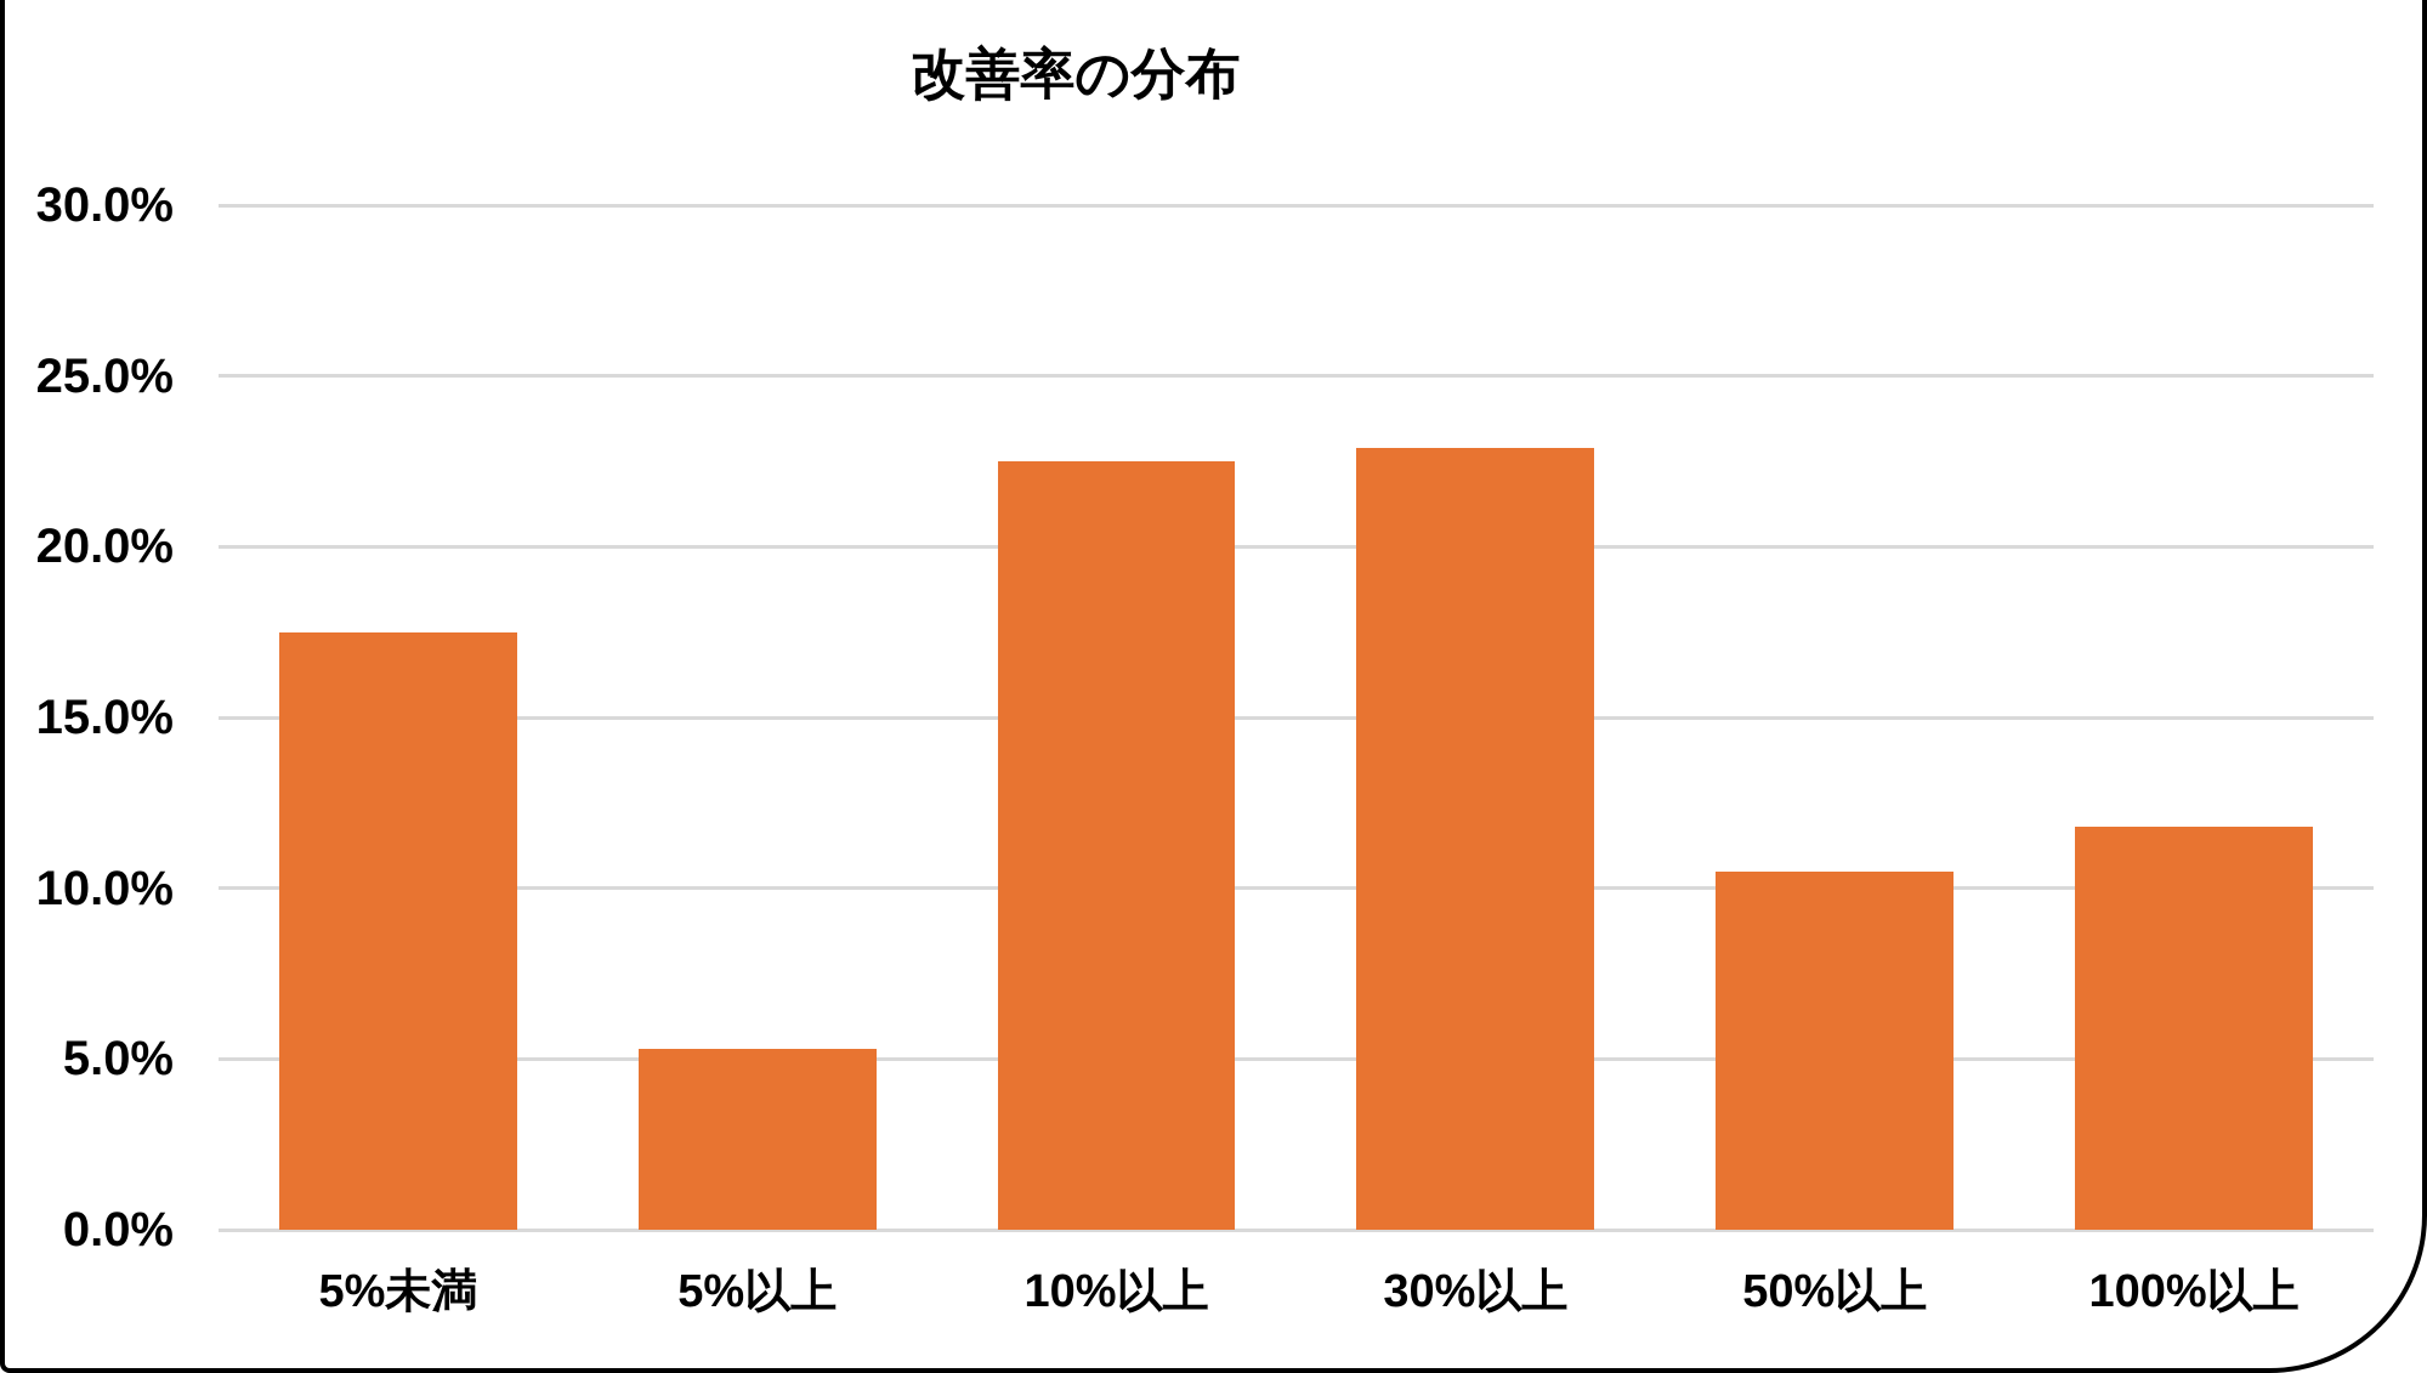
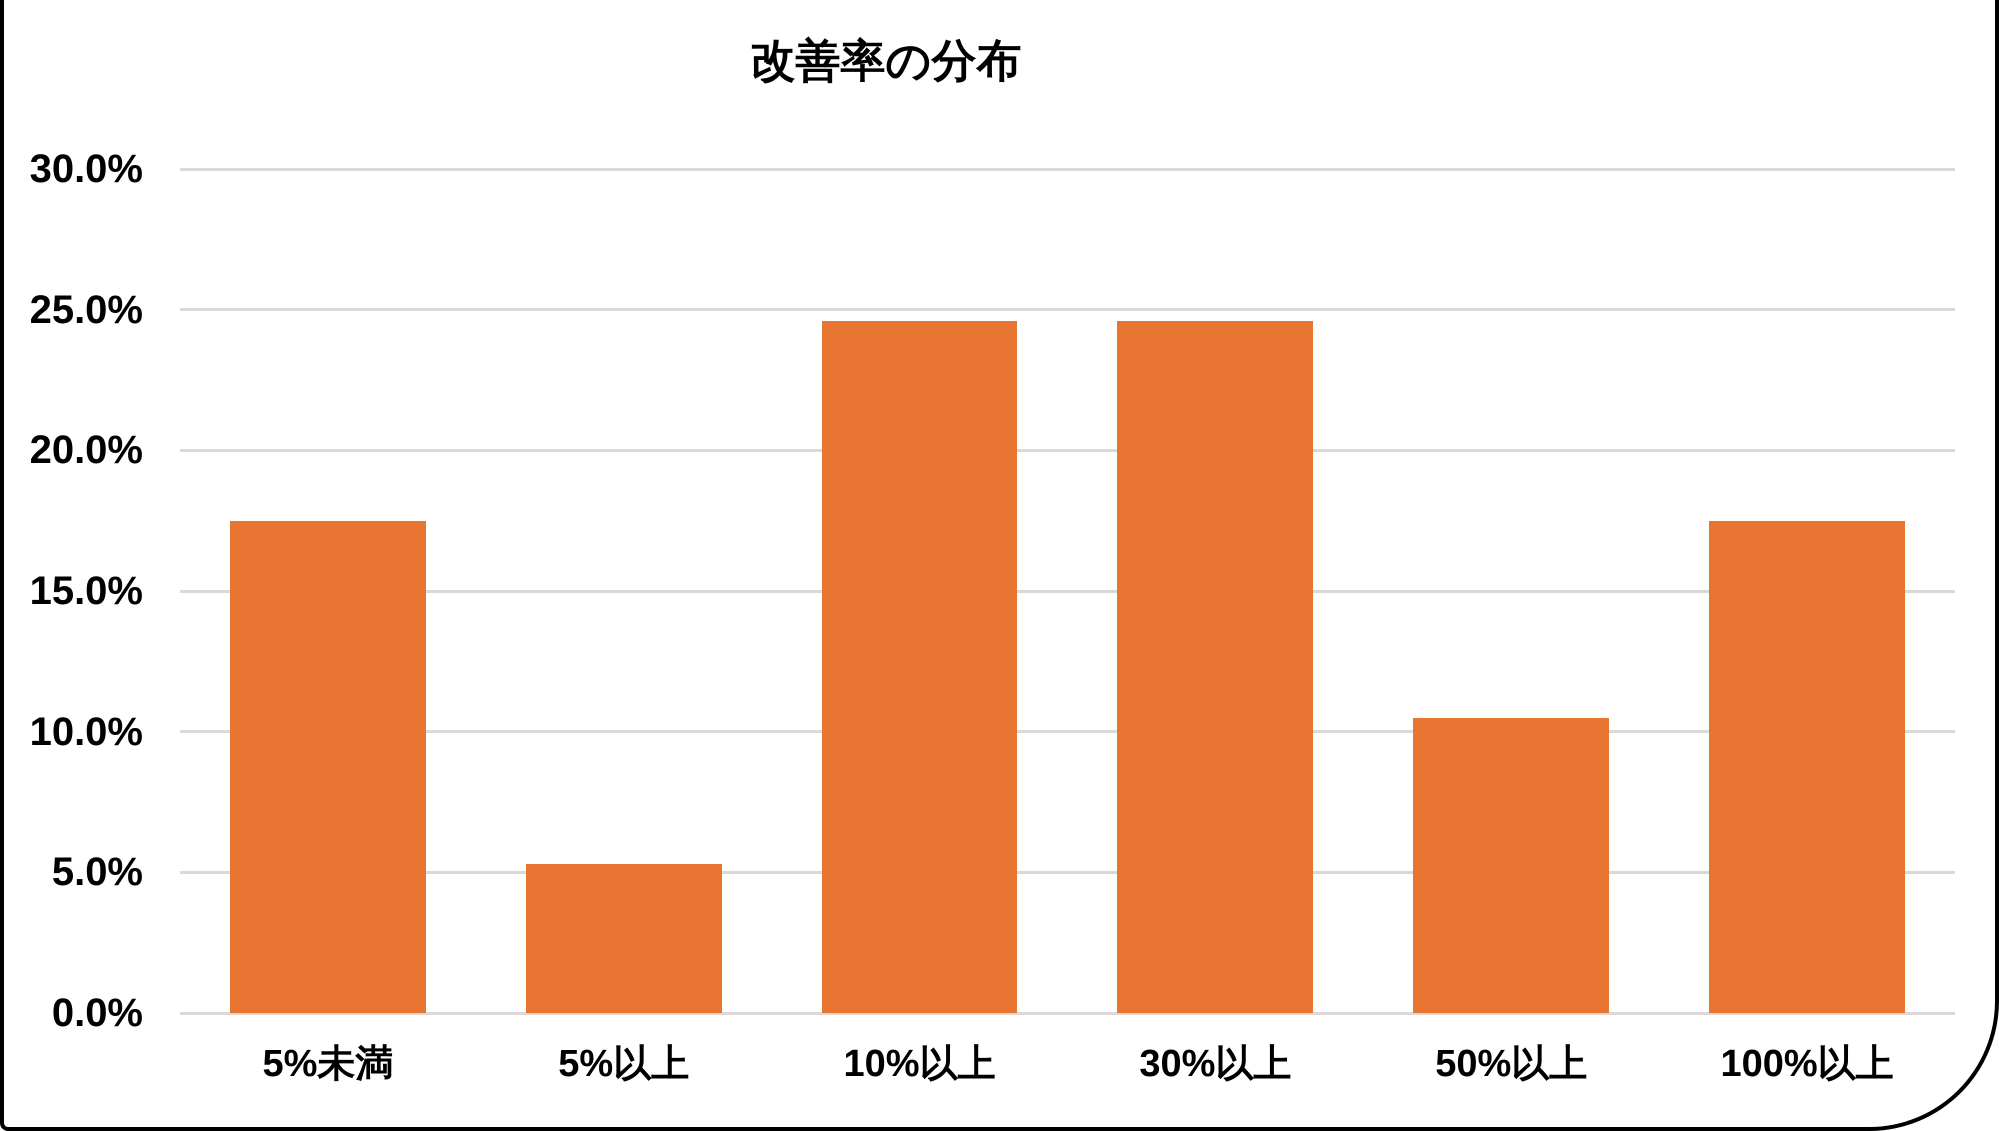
10%以上: 22.5% -> 24.6%
30%以上: 22.9% -> 24.6%
100%以上: 11.8% -> 17.5%
